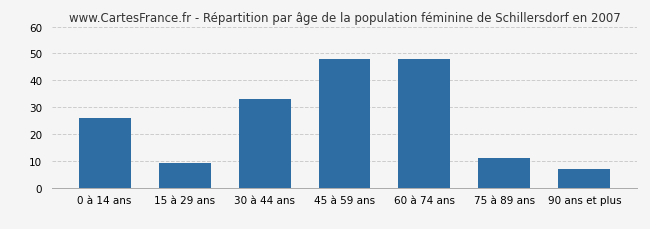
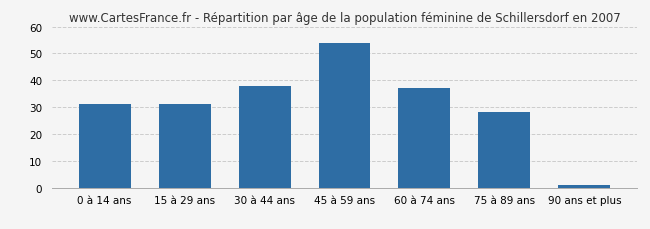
0 à 14 ans: 26 -> 31
15 à 29 ans: 9 -> 31
30 à 44 ans: 33 -> 38
45 à 59 ans: 48 -> 54
60 à 74 ans: 48 -> 37
75 à 89 ans: 11 -> 28
90 ans et plus: 7 -> 1
